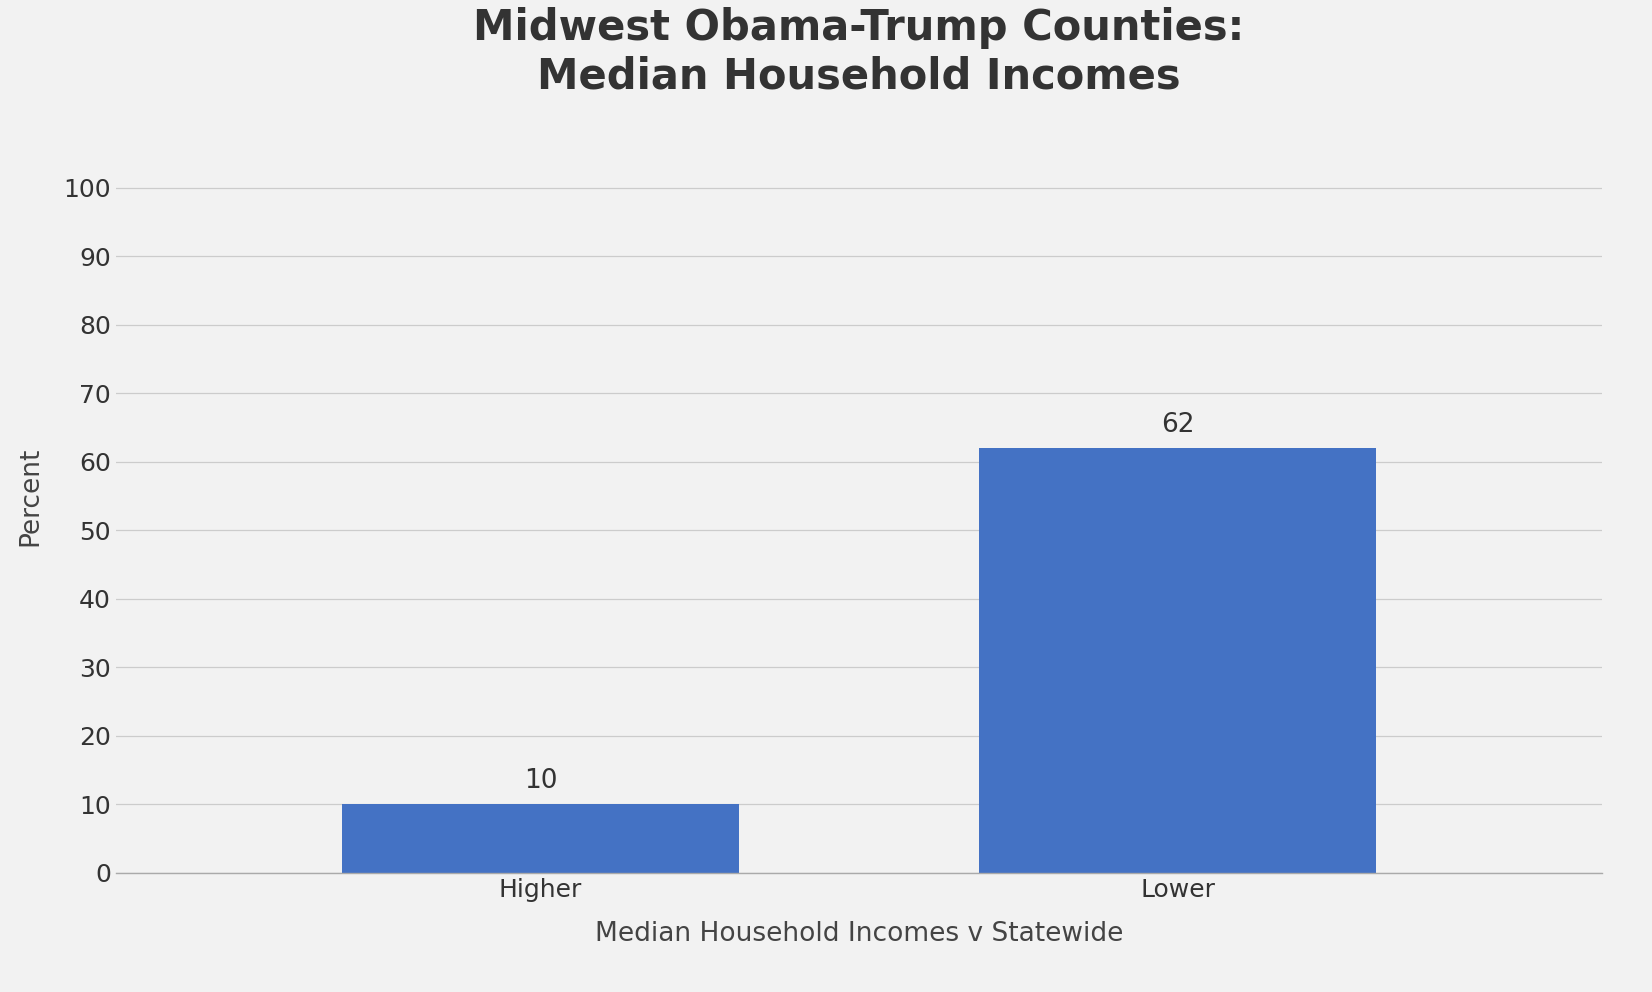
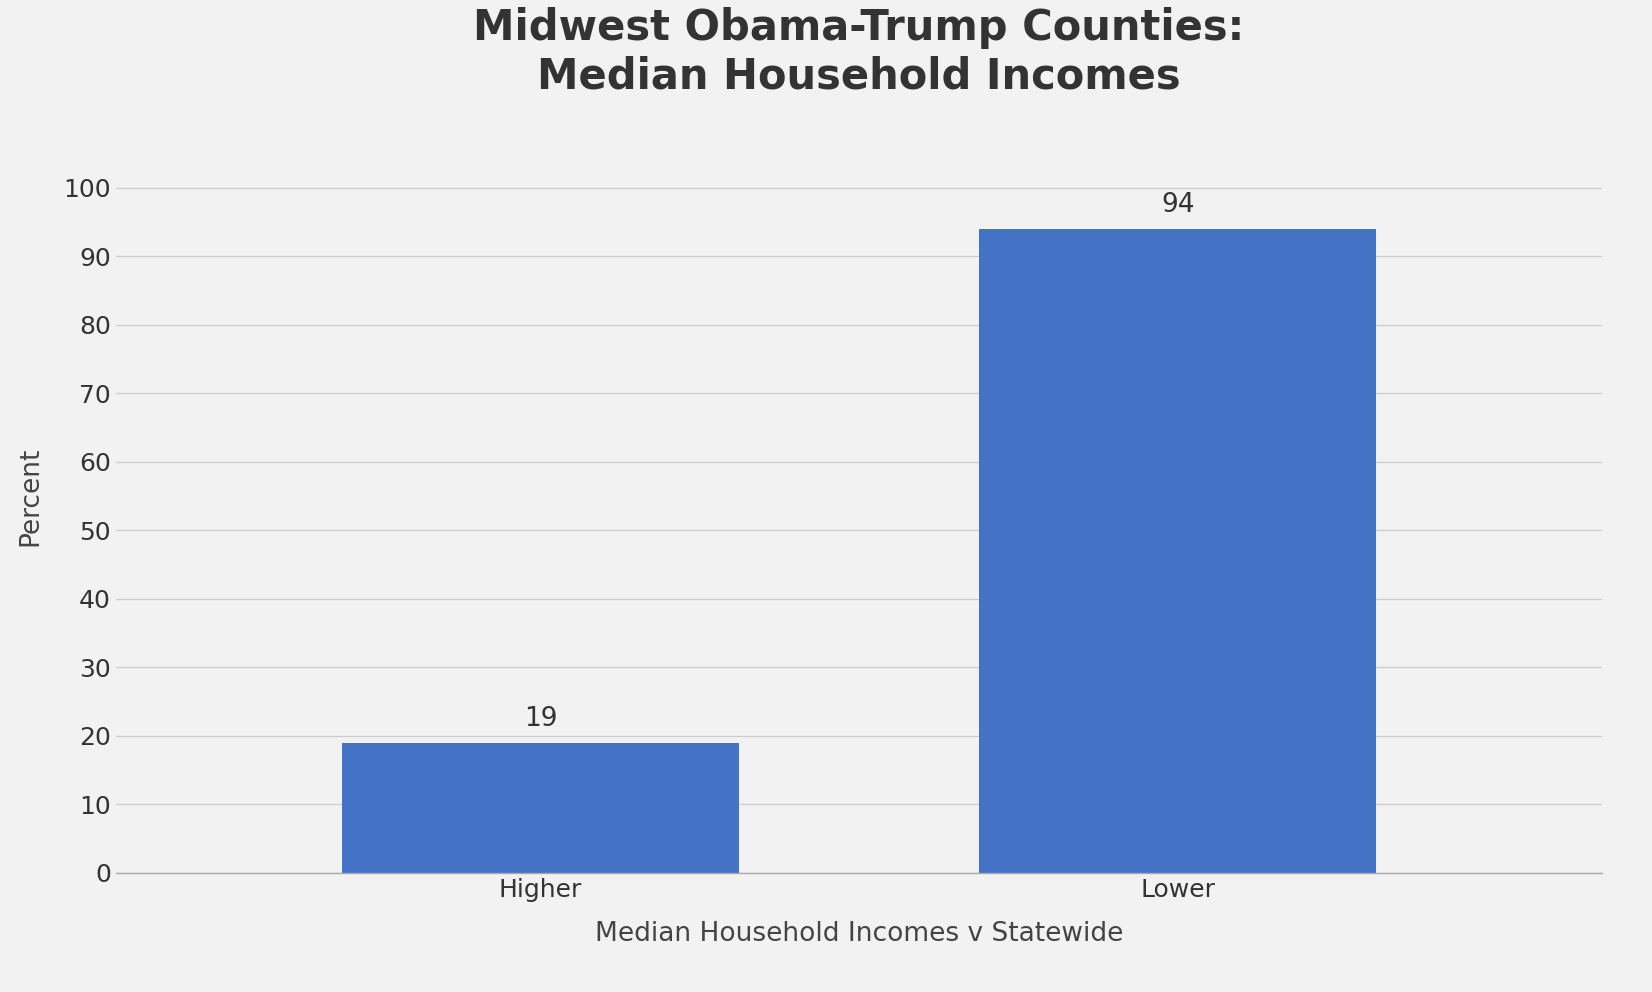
Higher: 10 -> 19
Lower: 62 -> 94
